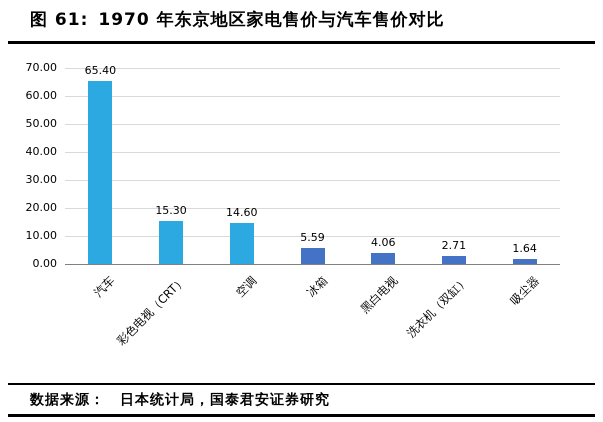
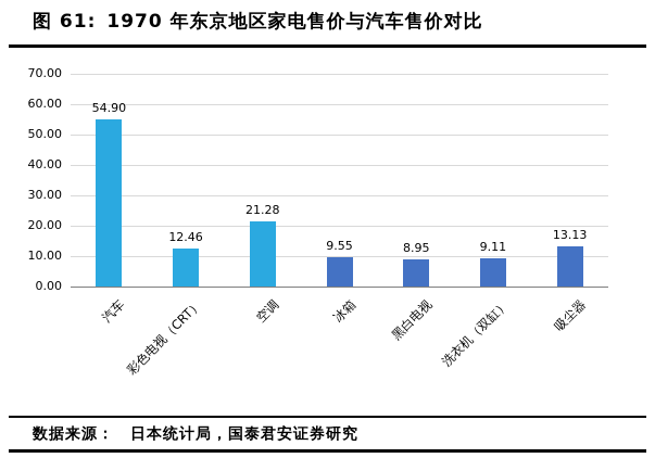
汽车: 65.40 -> 54.90
彩色电视（CRT）: 15.30 -> 12.46
空调: 14.60 -> 21.28
冰箱: 5.59 -> 9.55
黑白电视: 4.06 -> 8.95
洗衣机（双缸）: 2.71 -> 9.11
吸尘器: 1.64 -> 13.13
